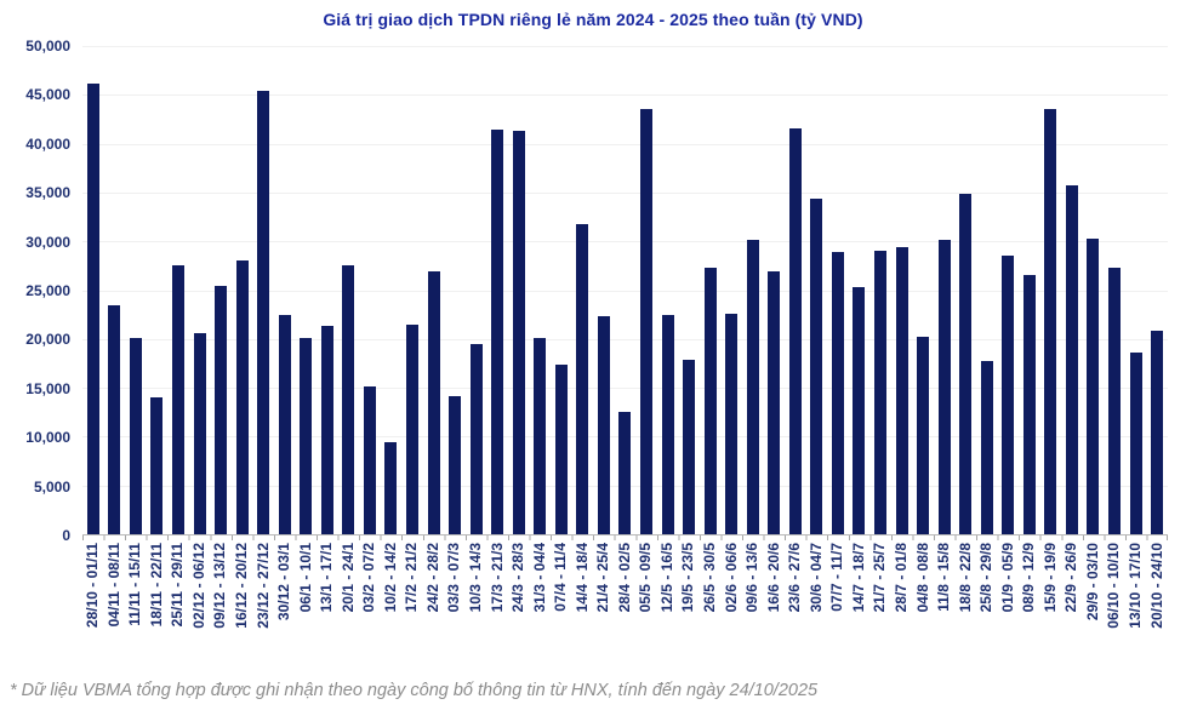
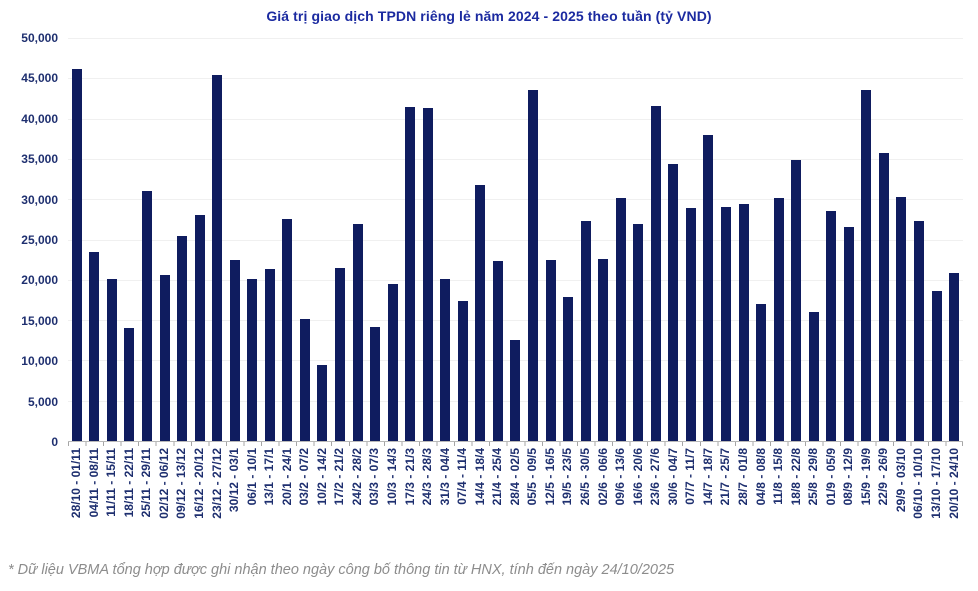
25/11 - 29/11: 28000 -> 31000
14/7 - 18/7: 25000 -> 38000
04/8 - 08/8: 20000 -> 17000
25/8 - 29/8: 18000 -> 16000
